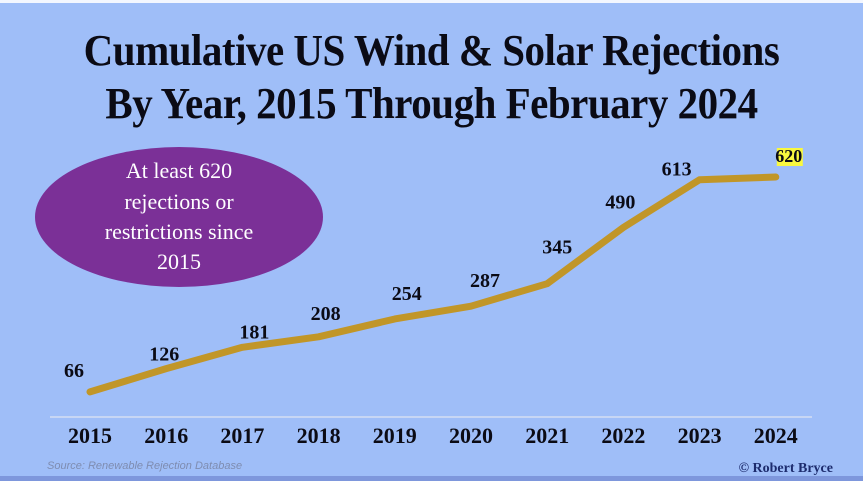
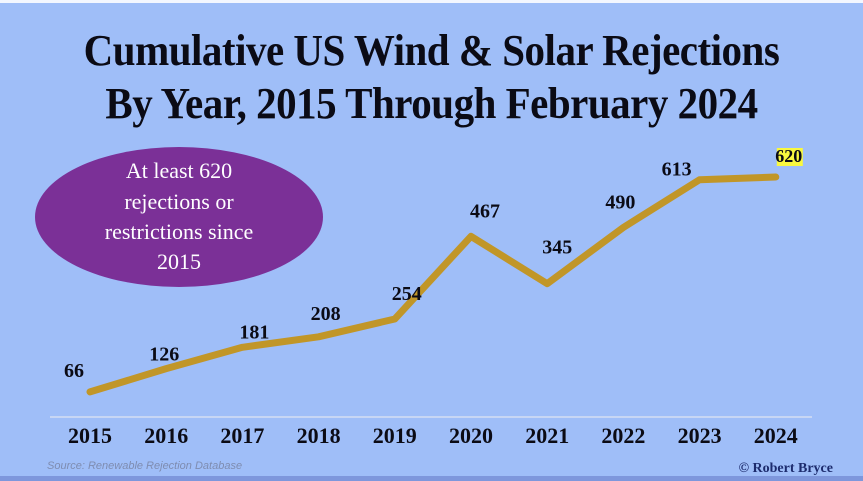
2020: 287 -> 467
